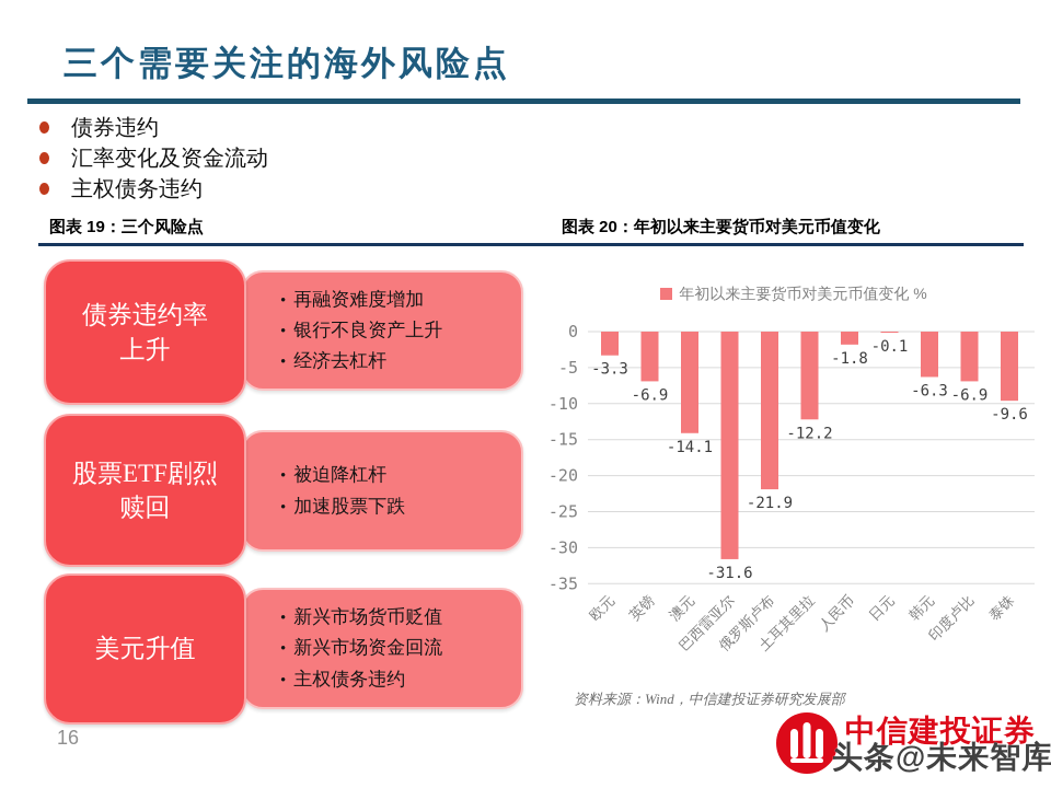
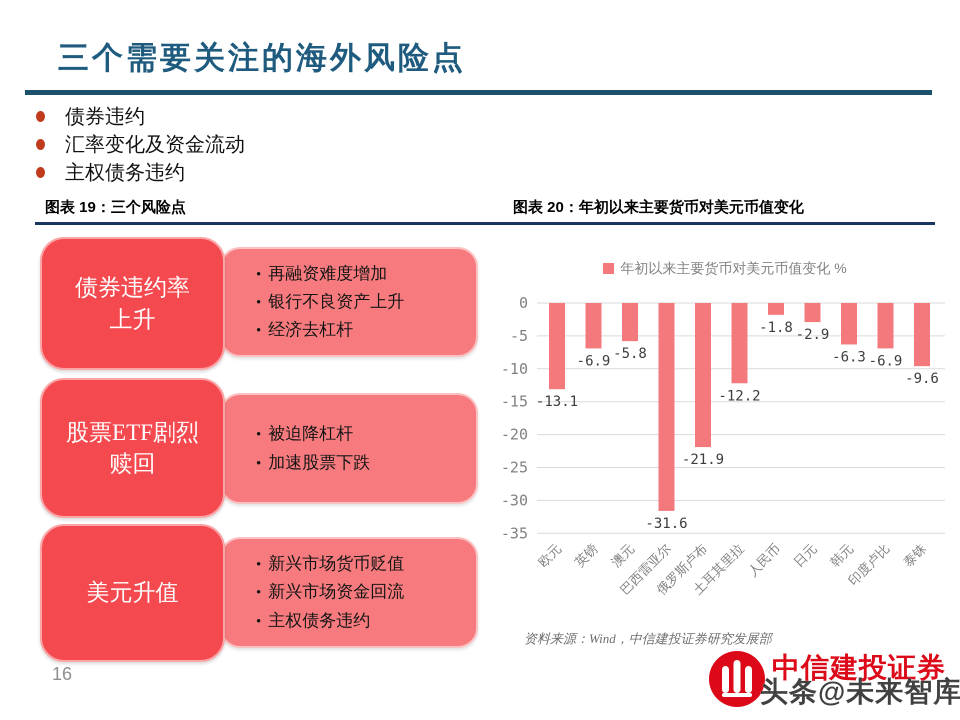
欧元: -3.3 -> -13.1
澳元: -14.1 -> -5.8
日元: -0.1 -> -2.9
